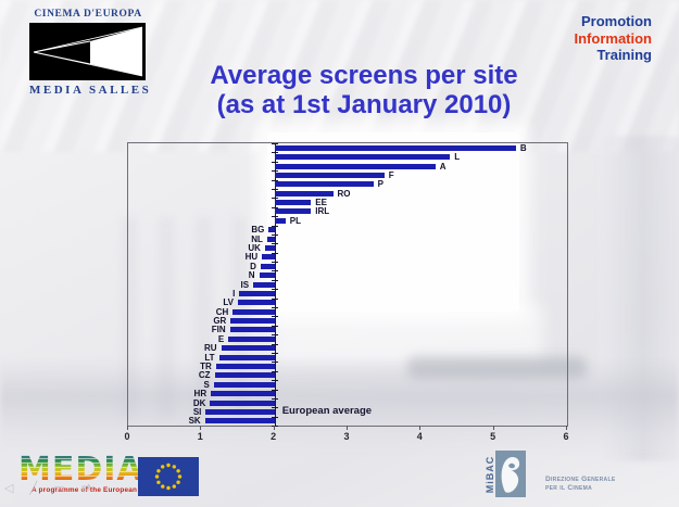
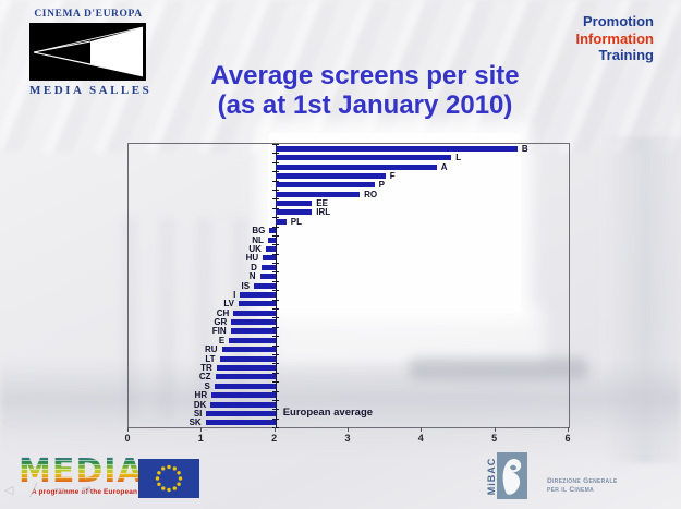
RO: 2.8 -> 3.1
